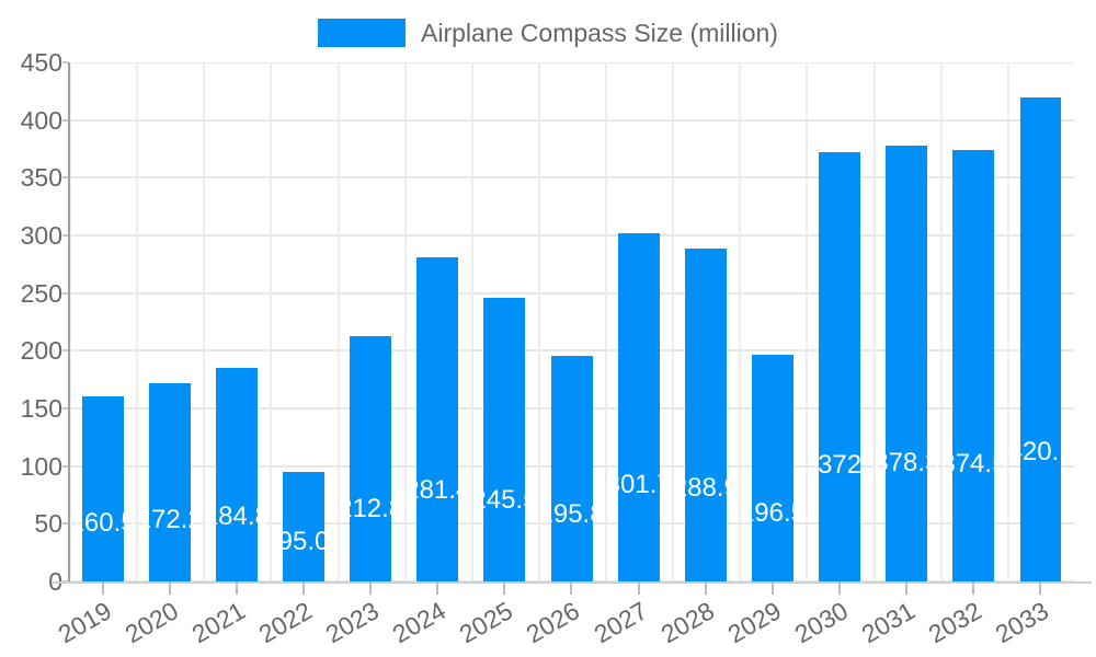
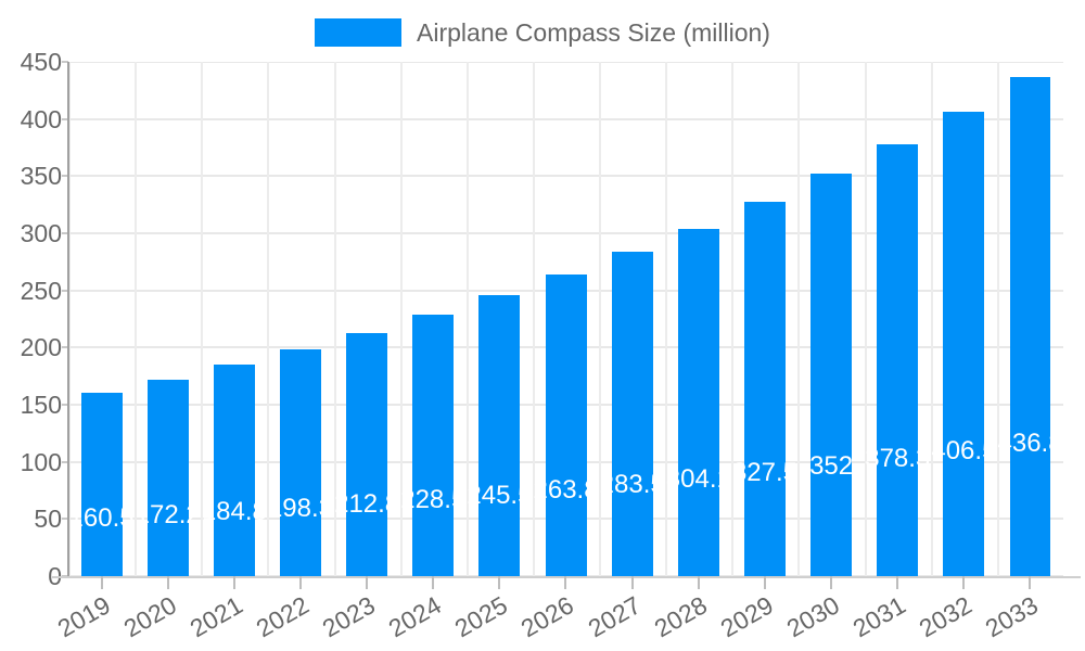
2022: 95.0 -> 198.3
2024: 281.4 -> 228.5
2026: 195.8 -> 263.8
2027: 301.7 -> 283.5
2028: 288.9 -> 304.1
2029: 196.5 -> 327.5
2030: 372 -> 352
2032: 374.5 -> 406.5
2033: 420.1 -> 436.8
